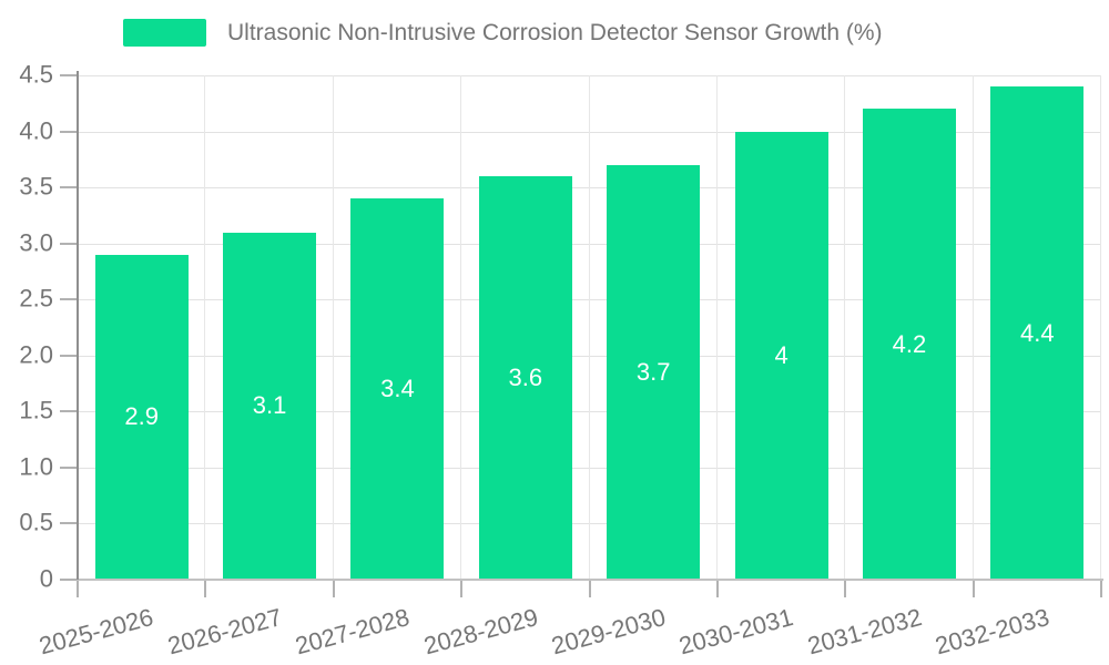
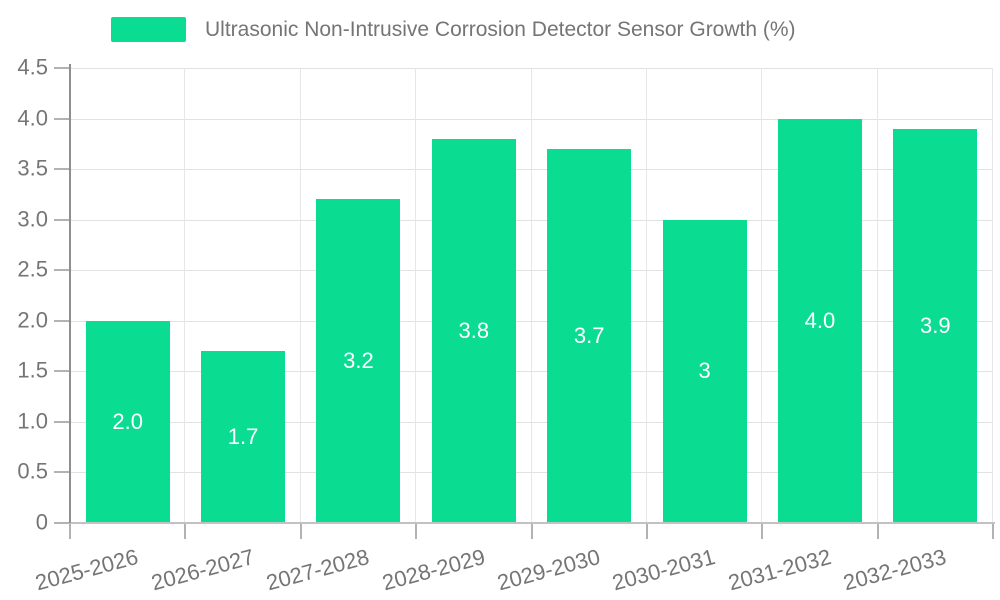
2025-2026: 2.9 -> 2.0
2026-2027: 3.1 -> 1.7
2027-2028: 3.4 -> 3.2
2028-2029: 3.6 -> 3.8
2030-2031: 4 -> 3
2031-2032: 4.2 -> 4.0
2032-2033: 4.4 -> 3.9
